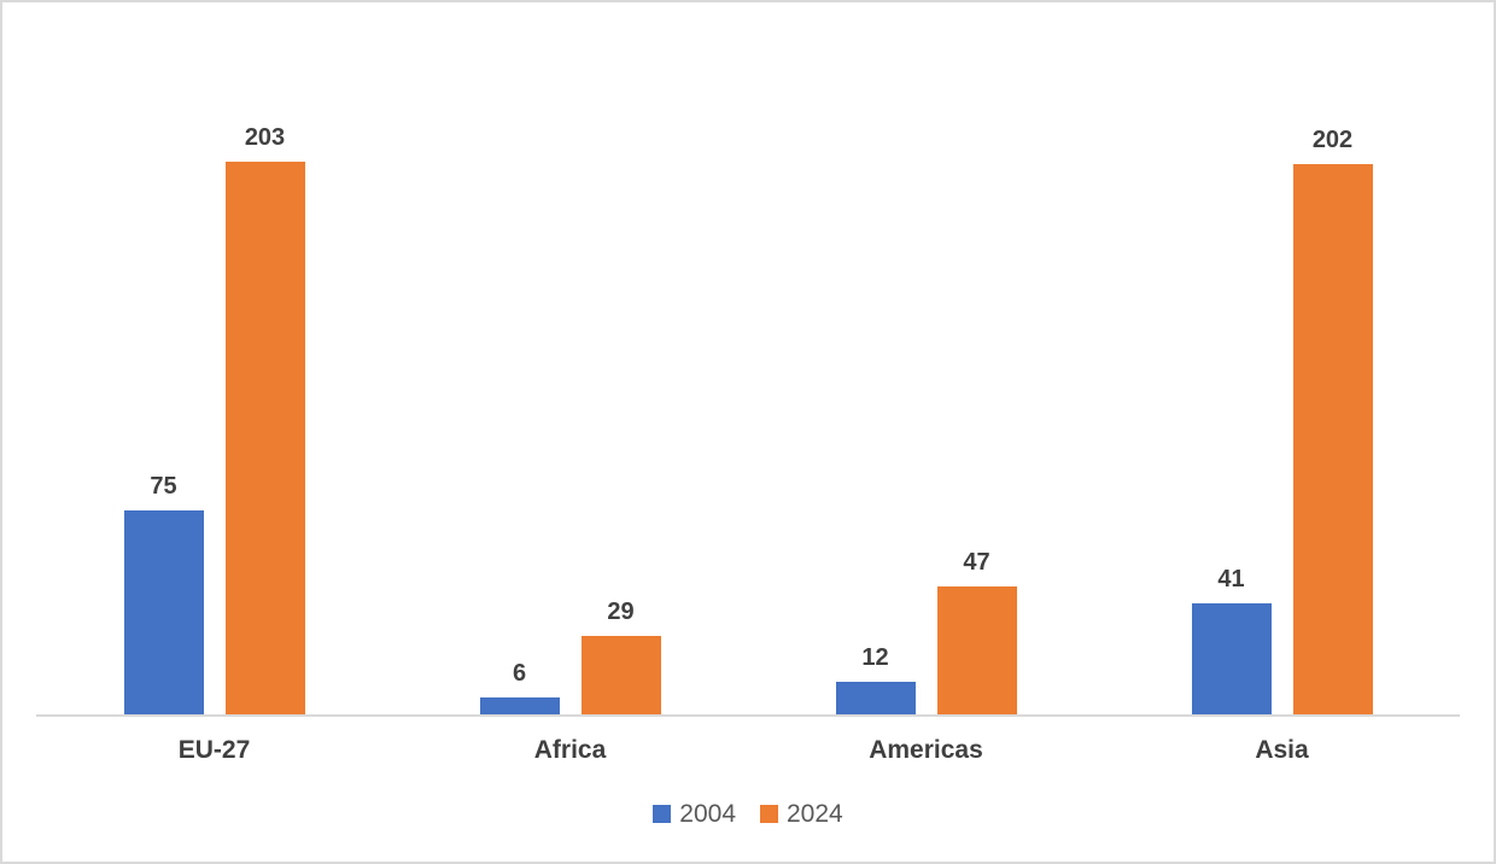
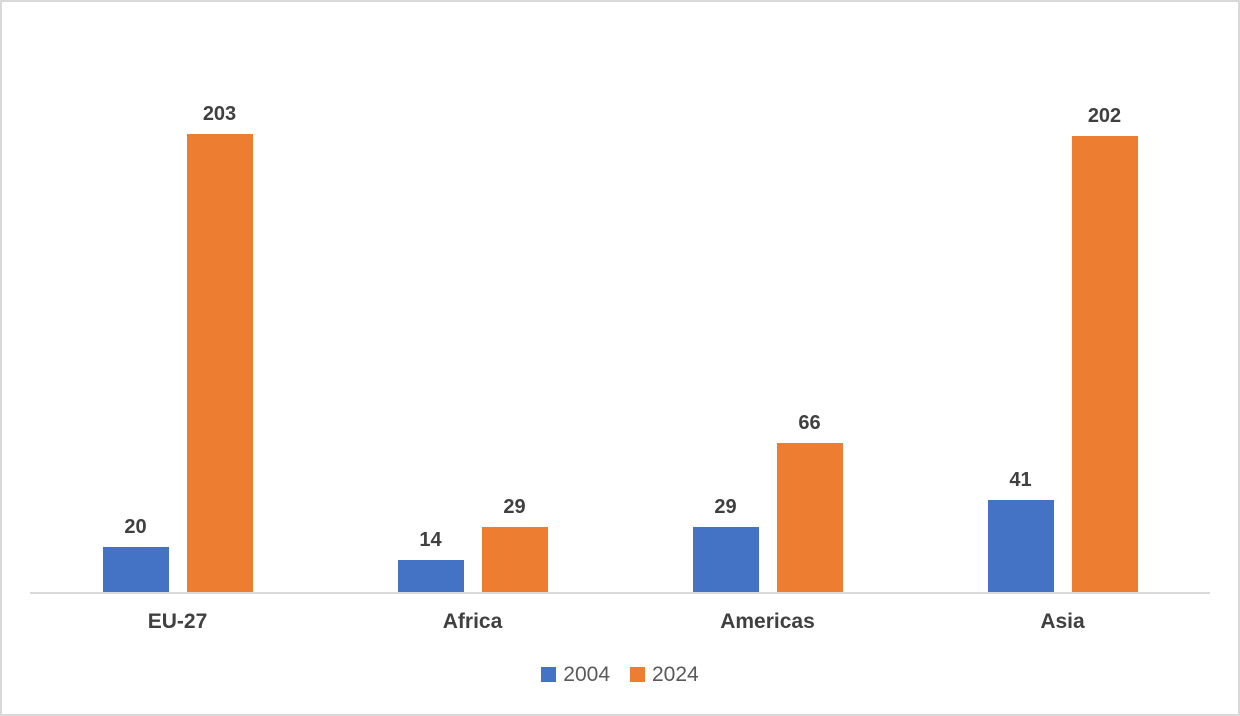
2004/EU-27: 75 -> 20
2004/Africa: 6 -> 14
2004/Americas: 12 -> 29
2024/Americas: 47 -> 66
